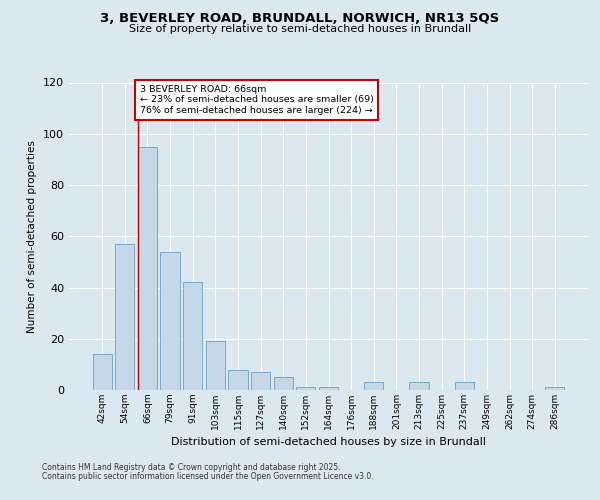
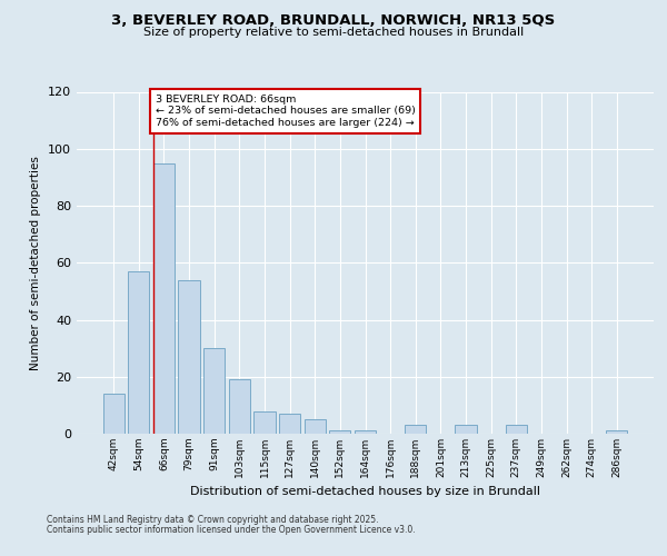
91sqm: 42 -> 30
